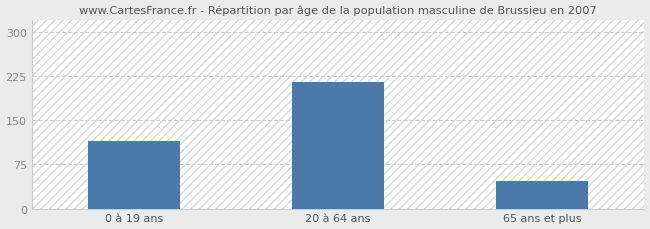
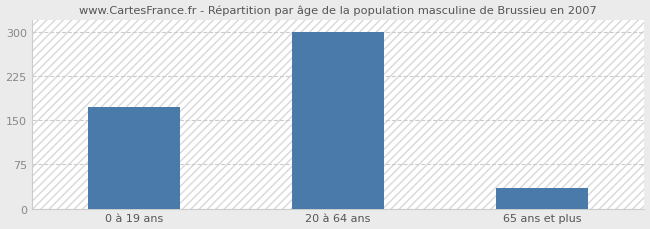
0 à 19 ans: 114 -> 172
20 à 64 ans: 214 -> 300
65 ans et plus: 46 -> 35
